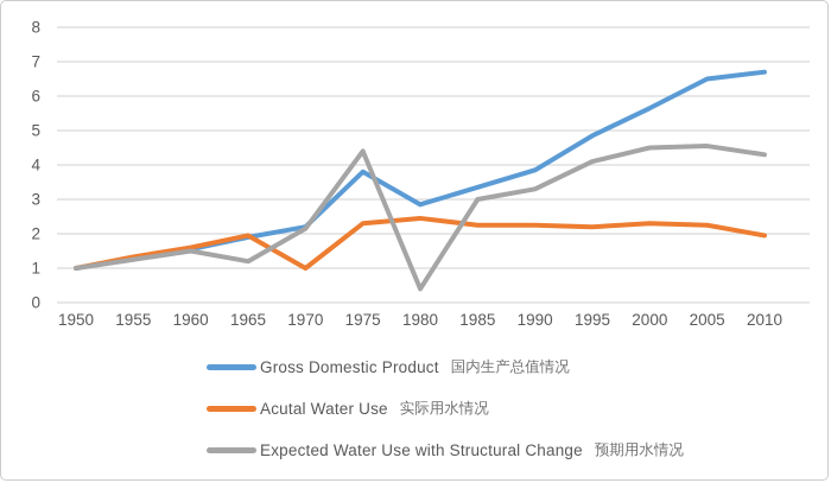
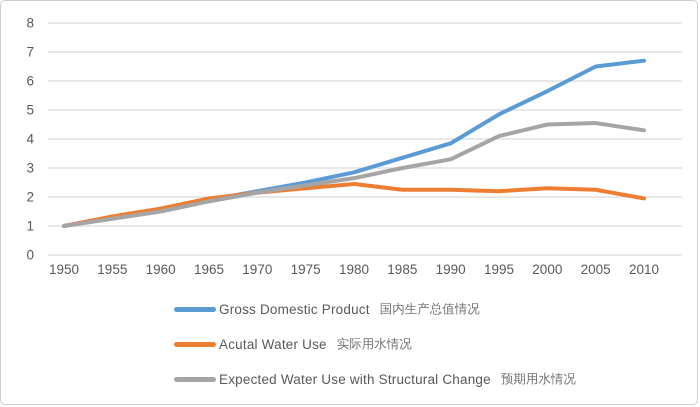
Expected Water Use with Structural Change/1965: 1.2 -> 1.9
Acutal Water Use/1970: 1.0 -> 2.1
Gross Domestic Product/1975: 3.8 -> 2.5
Expected Water Use with Structural Change/1975: 4.4 -> 2.4
Expected Water Use with Structural Change/1980: 0.4 -> 2.6
